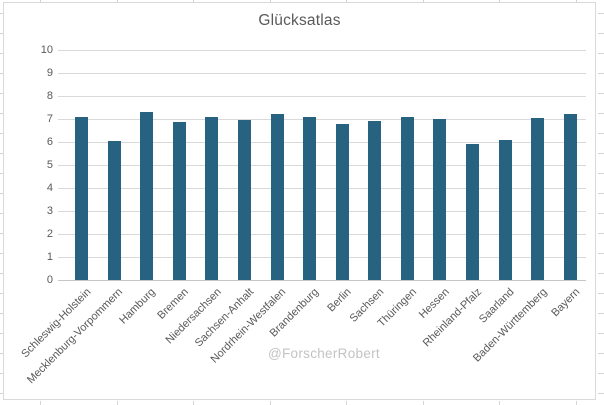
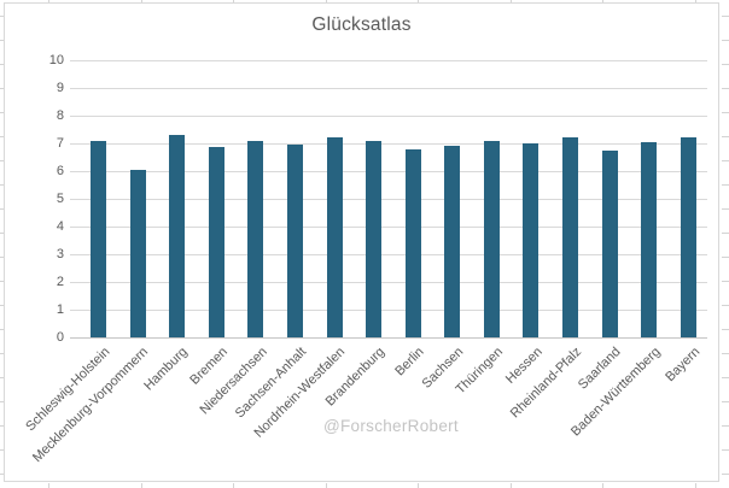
Rheinland-Pfalz: 5.9 -> 7.2
Saarland: 6.1 -> 6.8
